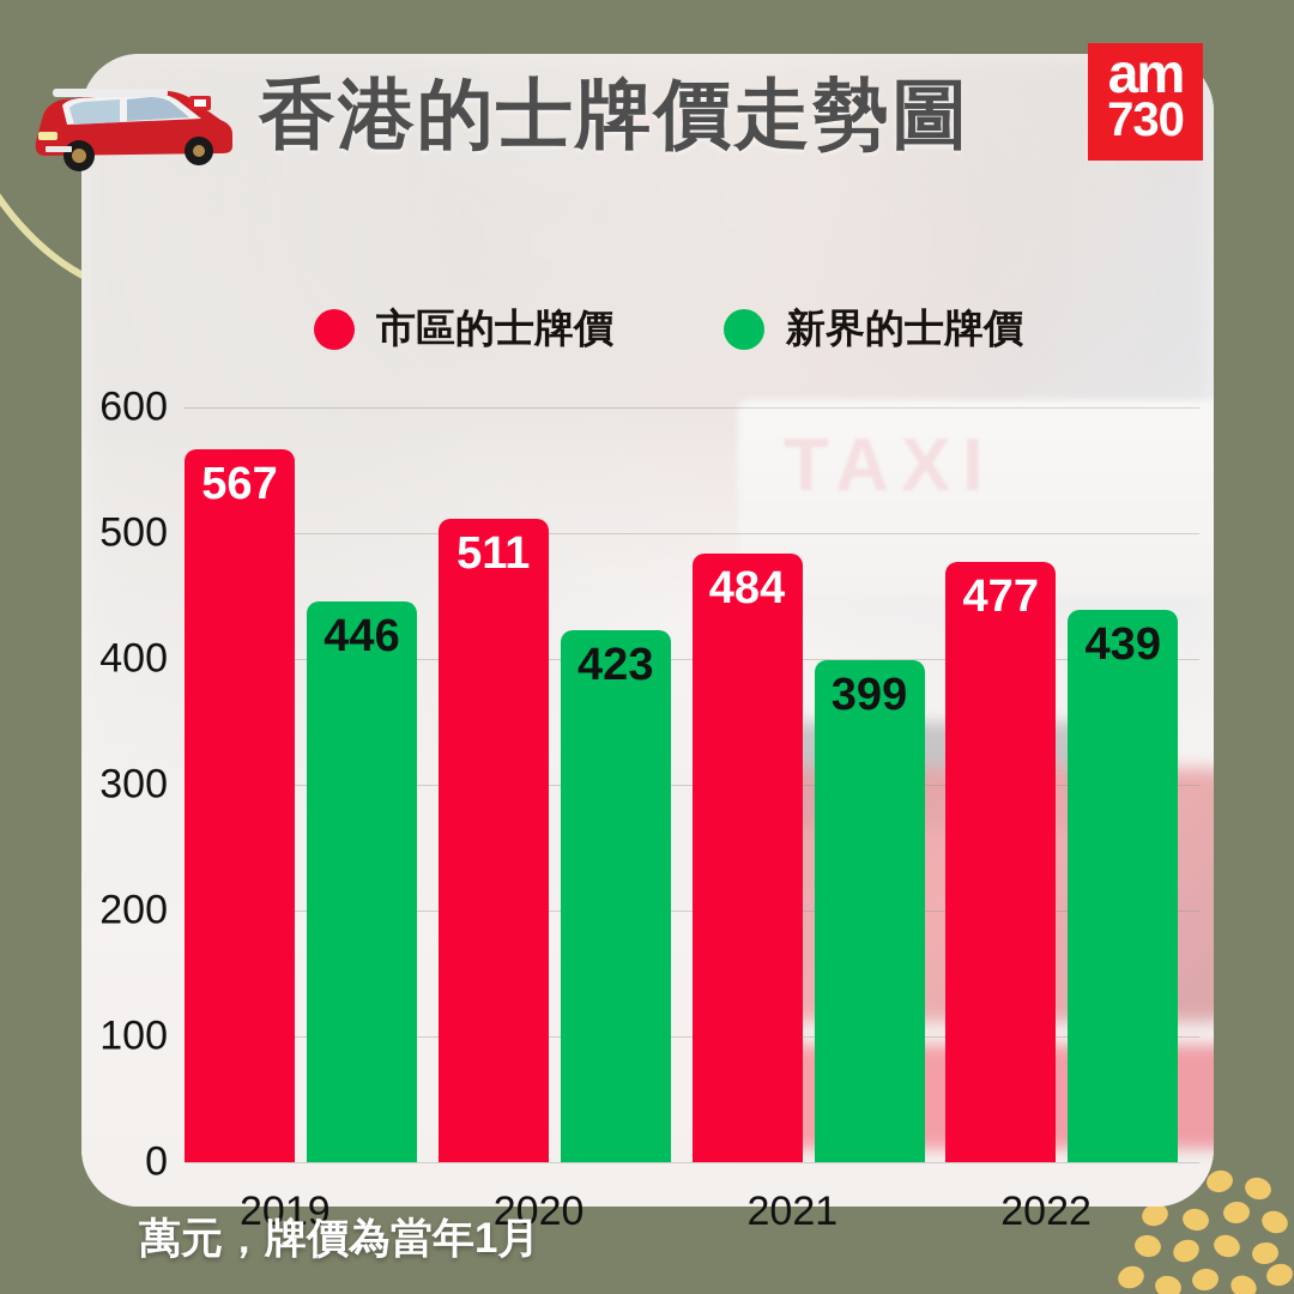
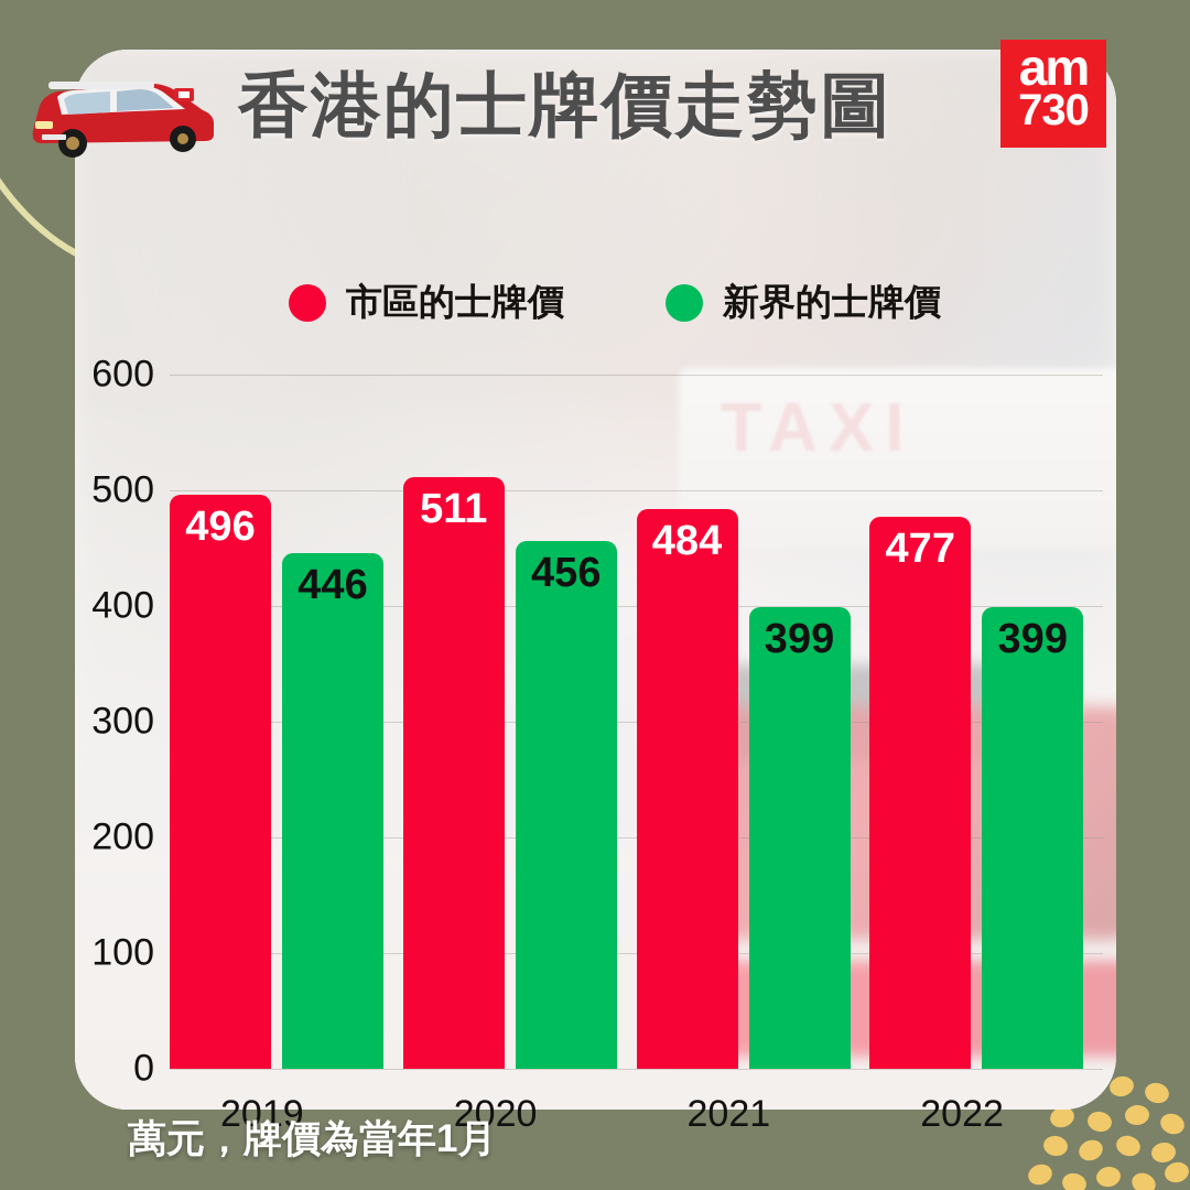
市區的士牌價/2019: 567 -> 496
新界的士牌價/2020: 423 -> 456
新界的士牌價/2022: 439 -> 399
